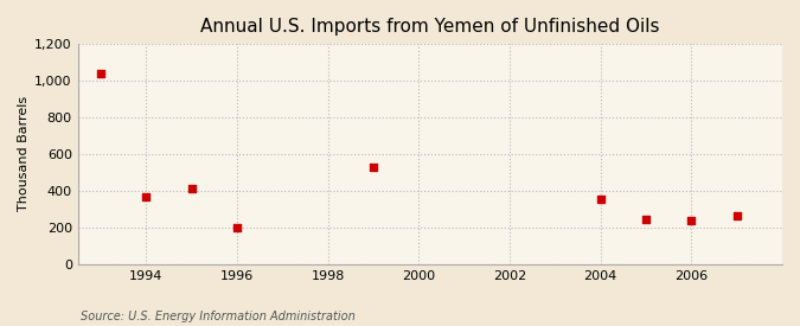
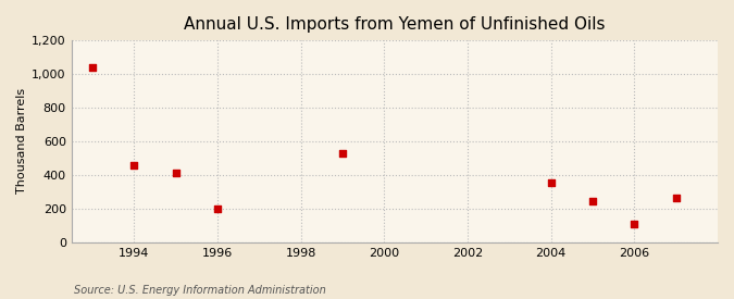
1994: 370 -> 460
2006: 240 -> 110
